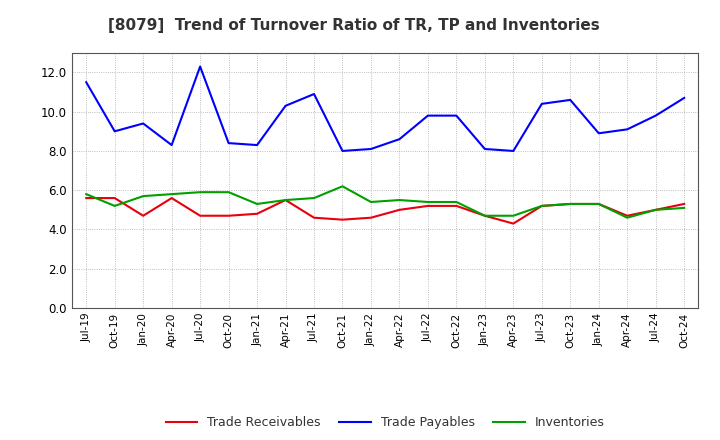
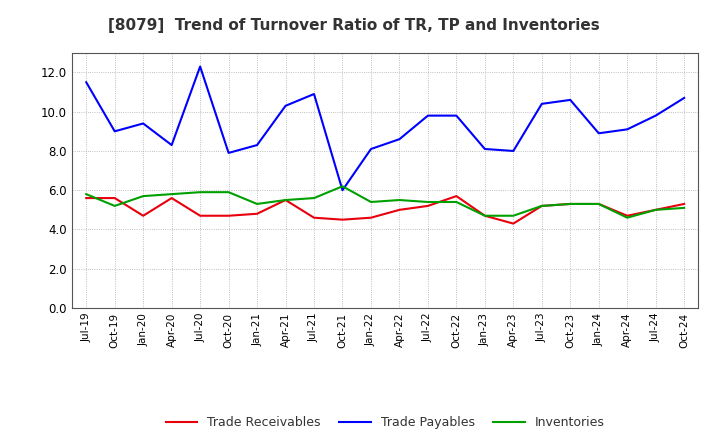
Trade Payables/Oct-20: 8.4 -> 7.9
Trade Payables/Oct-21: 8.0 -> 6.0
Trade Receivables/Oct-22: 5.2 -> 5.7
